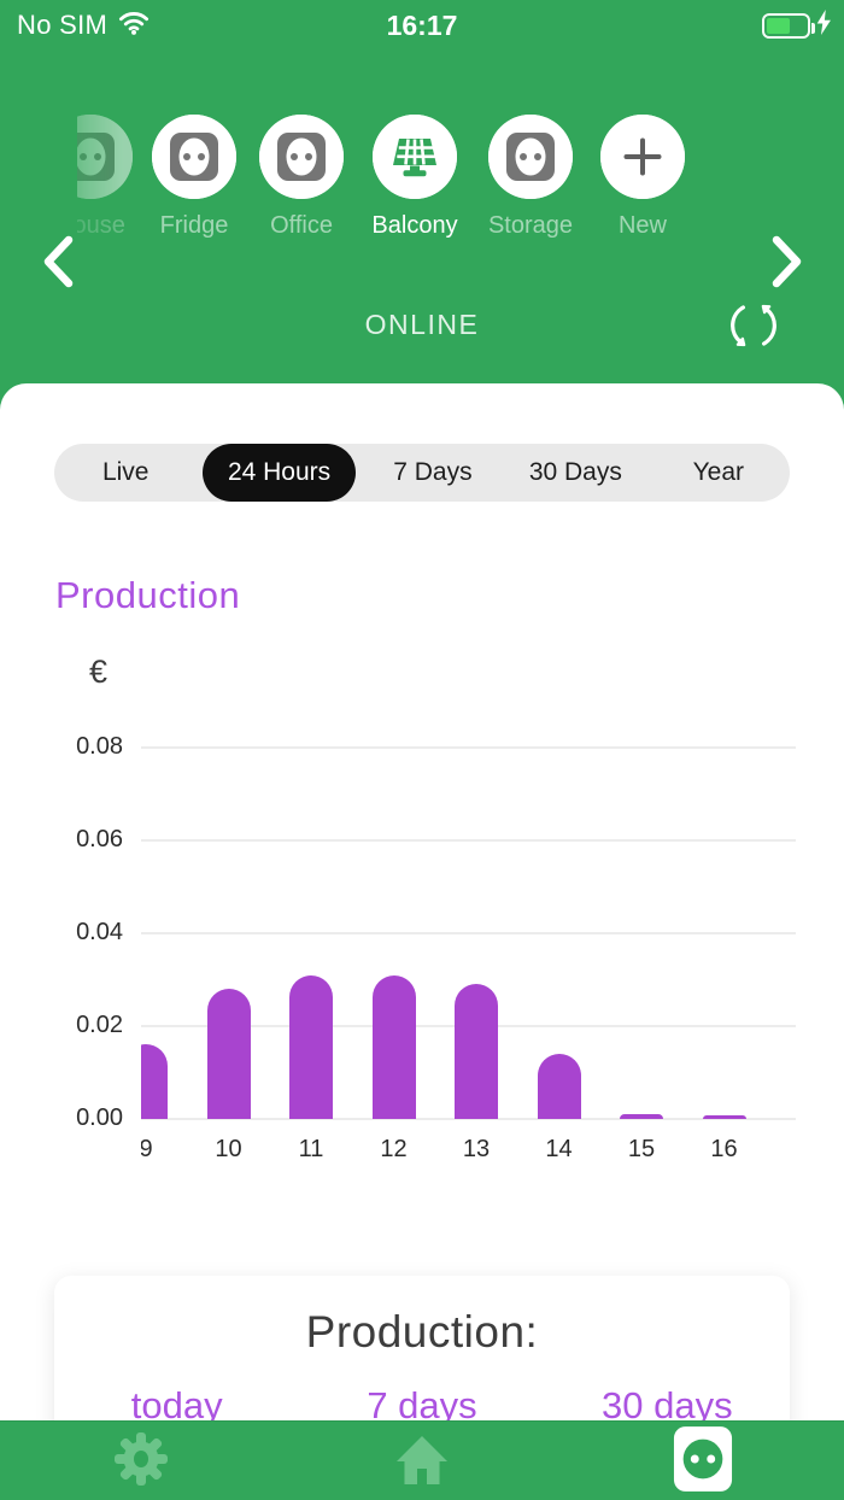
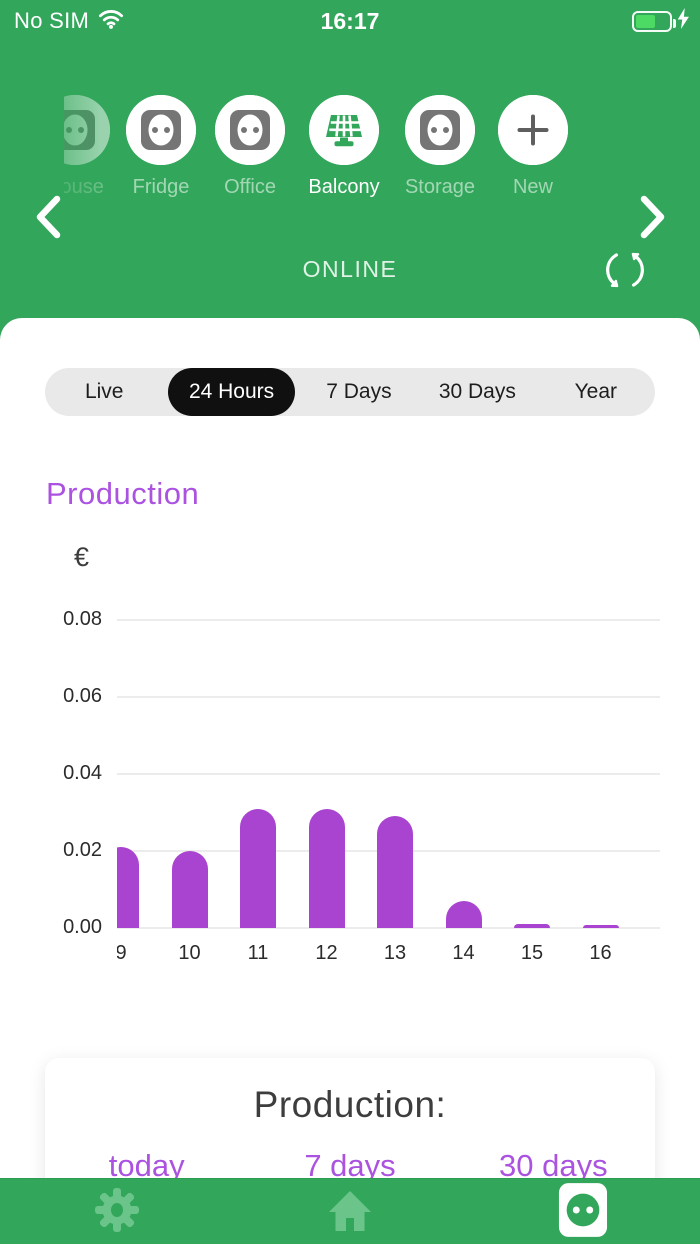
9: 0.016 -> 0.021
10: 0.028 -> 0.020
14: 0.014 -> 0.007
